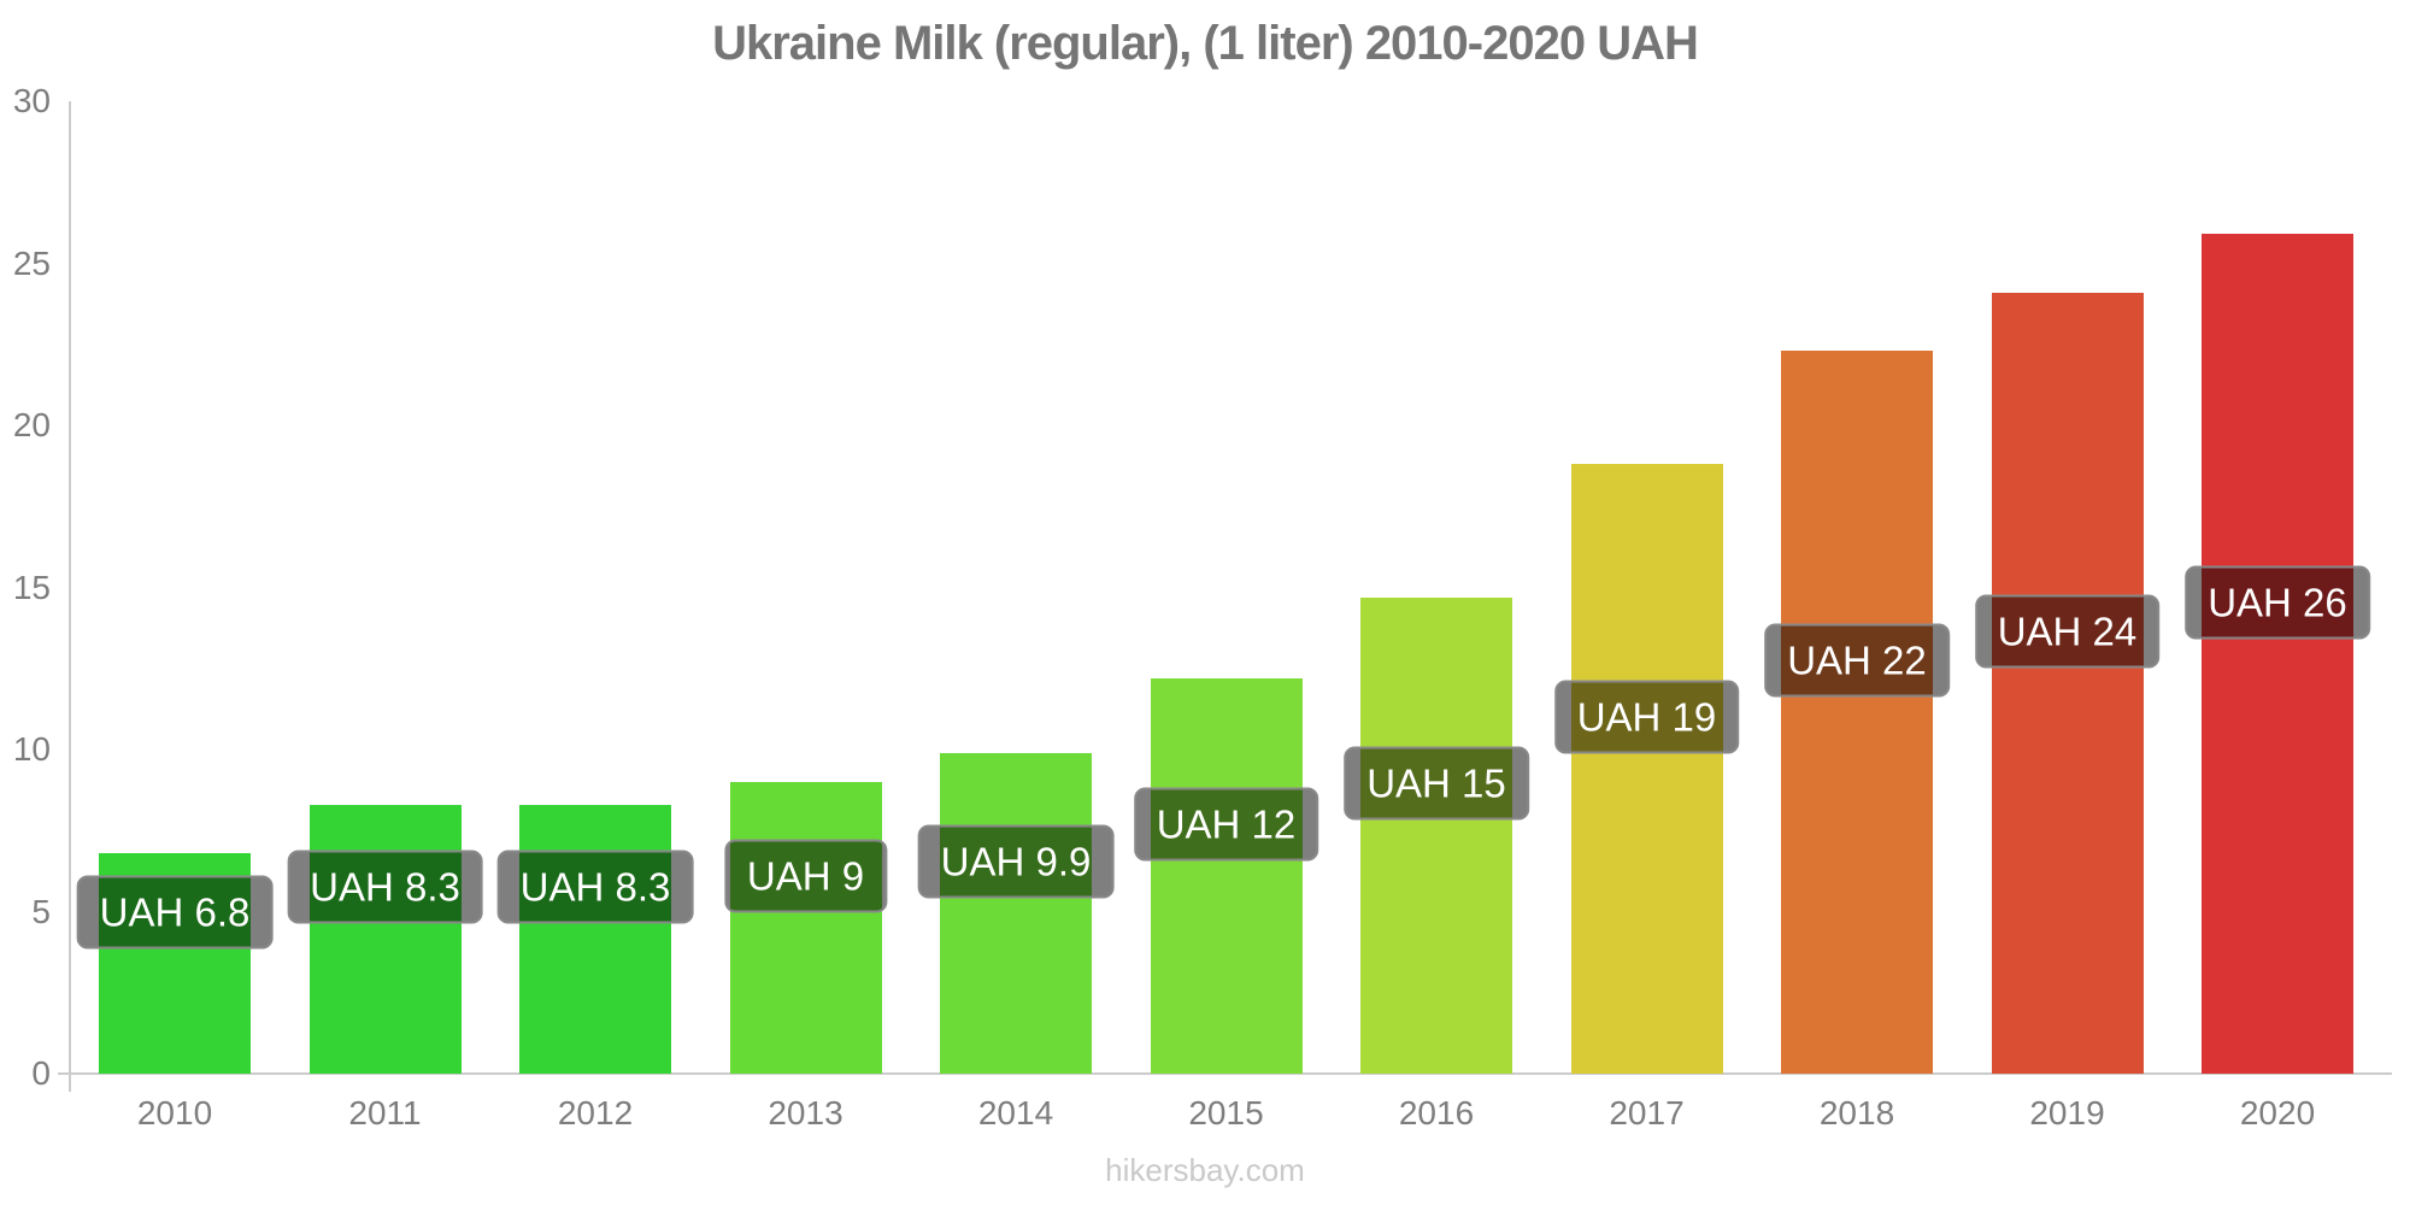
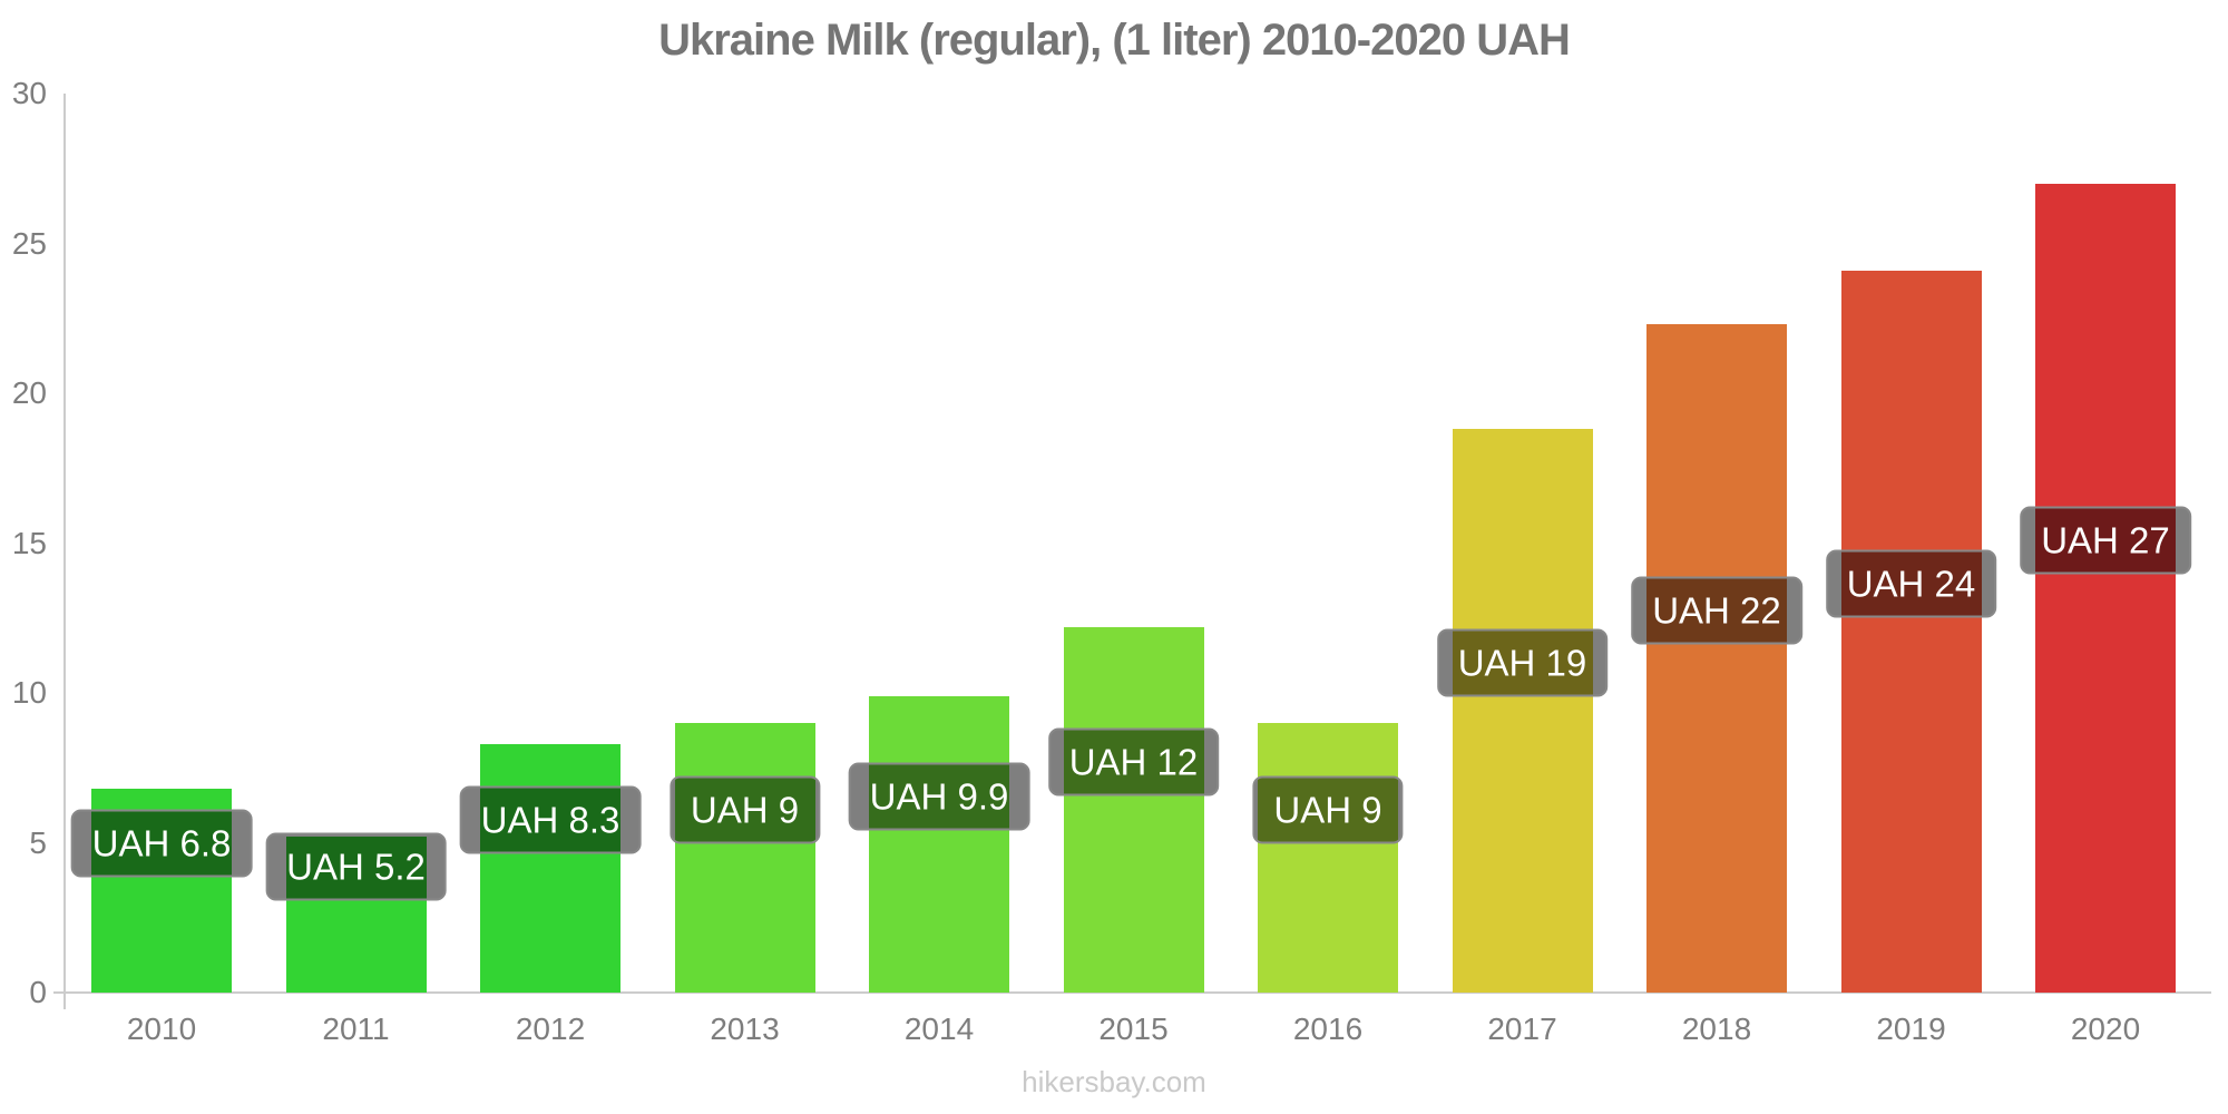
2011: 8.3 -> 5.2
2016: 15 -> 9
2020: 26 -> 27
